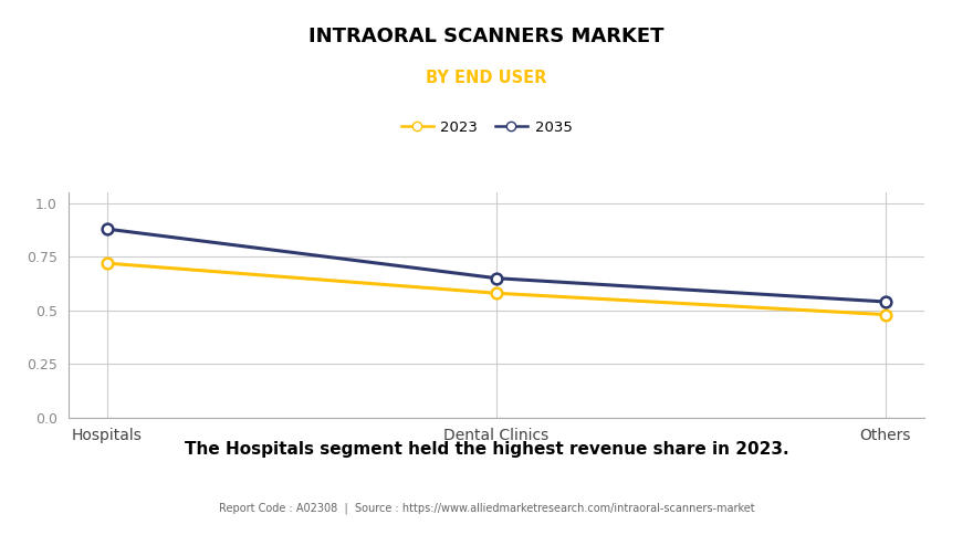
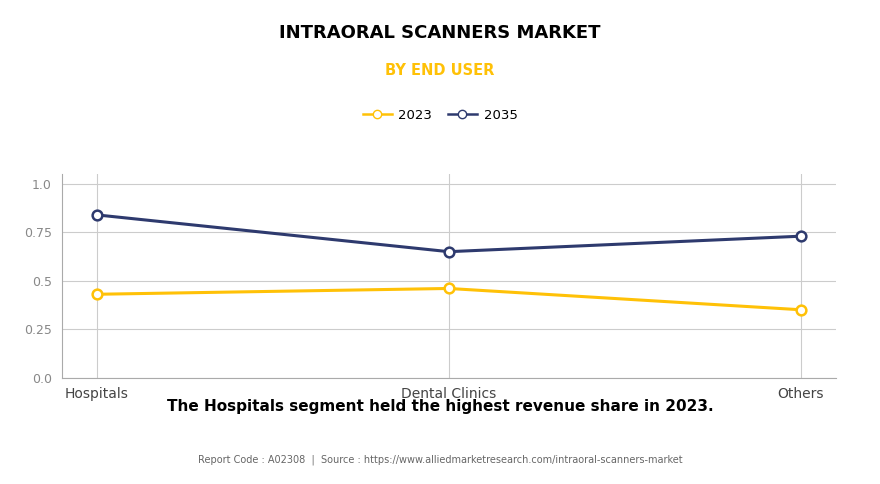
2023/Hospitals: 0.72 -> 0.43
2035/Hospitals: 0.88 -> 0.84
2023/Dental Clinics: 0.58 -> 0.46
2023/Others: 0.48 -> 0.35
2035/Others: 0.54 -> 0.73
